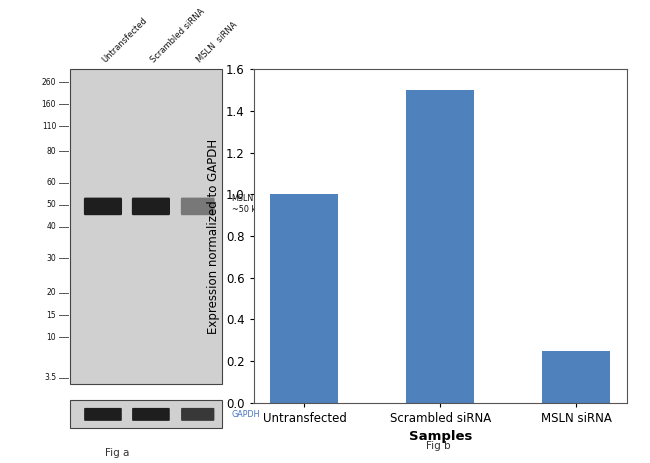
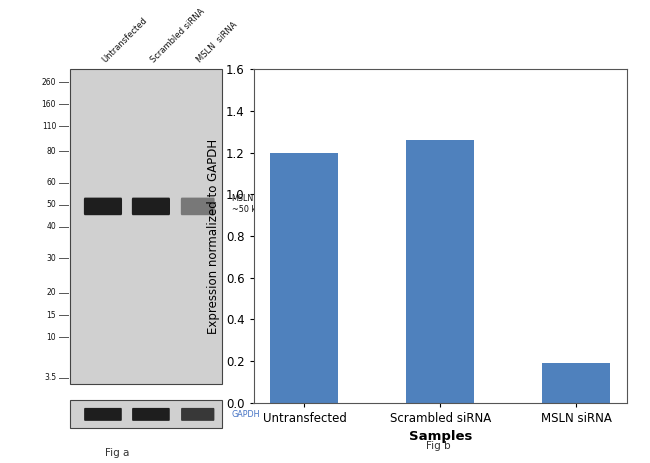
Untransfected: 1.00 -> 1.20
Scrambled siRNA: 1.50 -> 1.26
MSLN siRNA: 0.25 -> 0.19
